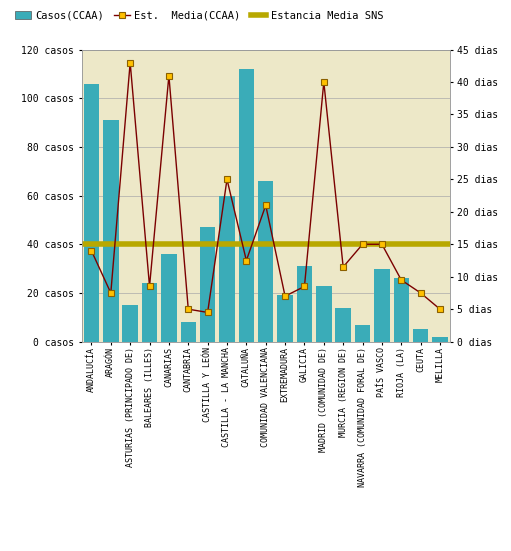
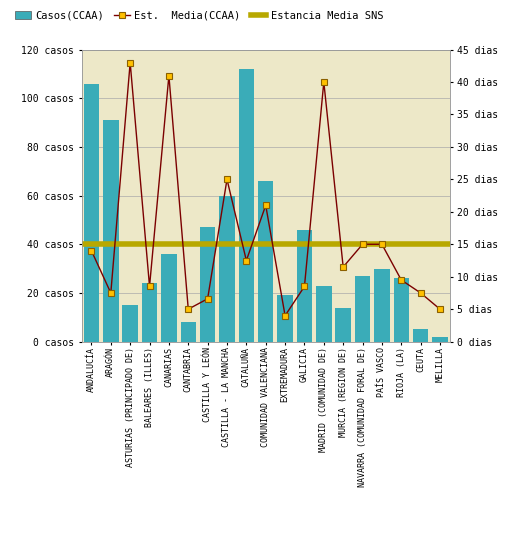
Est. Media(CCAA)/CASTILLA Y LEÓN: 4.5 dias -> 6.6 dias
Est. Media(CCAA)/EXTREMADURA: 7.0 dias -> 4.0 dias
Casos(CCAA)/GALICIA: 31 casos -> 46 casos
Casos(CCAA)/NAVARRA (COMUNIDAD FORAL DE): 7 casos -> 27 casos
